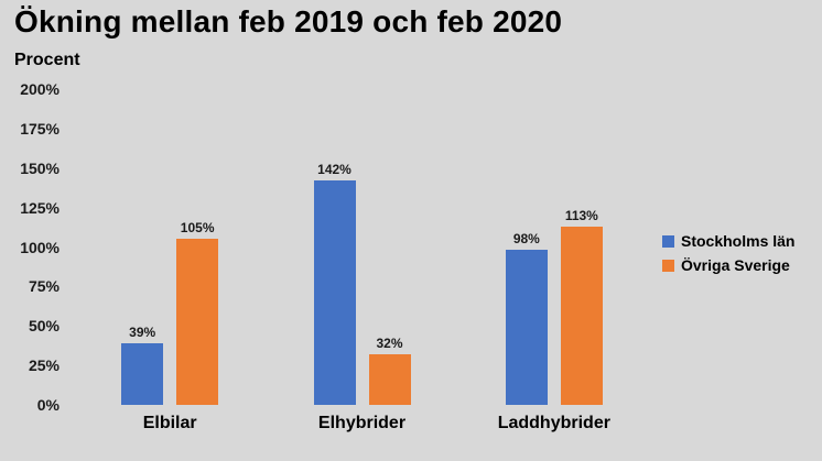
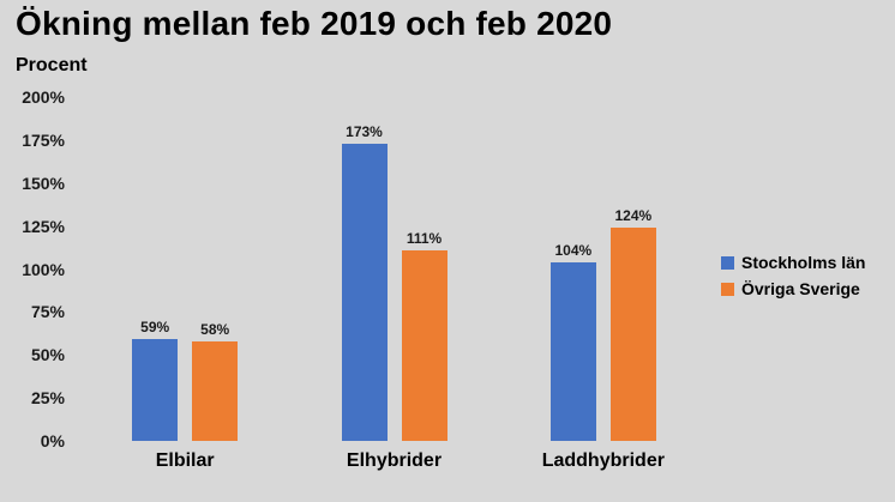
Stockholms län/Elbilar: 39% -> 59%
Övriga Sverige/Elbilar: 105% -> 58%
Stockholms län/Elhybrider: 142% -> 173%
Övriga Sverige/Elhybrider: 32% -> 111%
Stockholms län/Laddhybrider: 98% -> 104%
Övriga Sverige/Laddhybrider: 113% -> 124%
